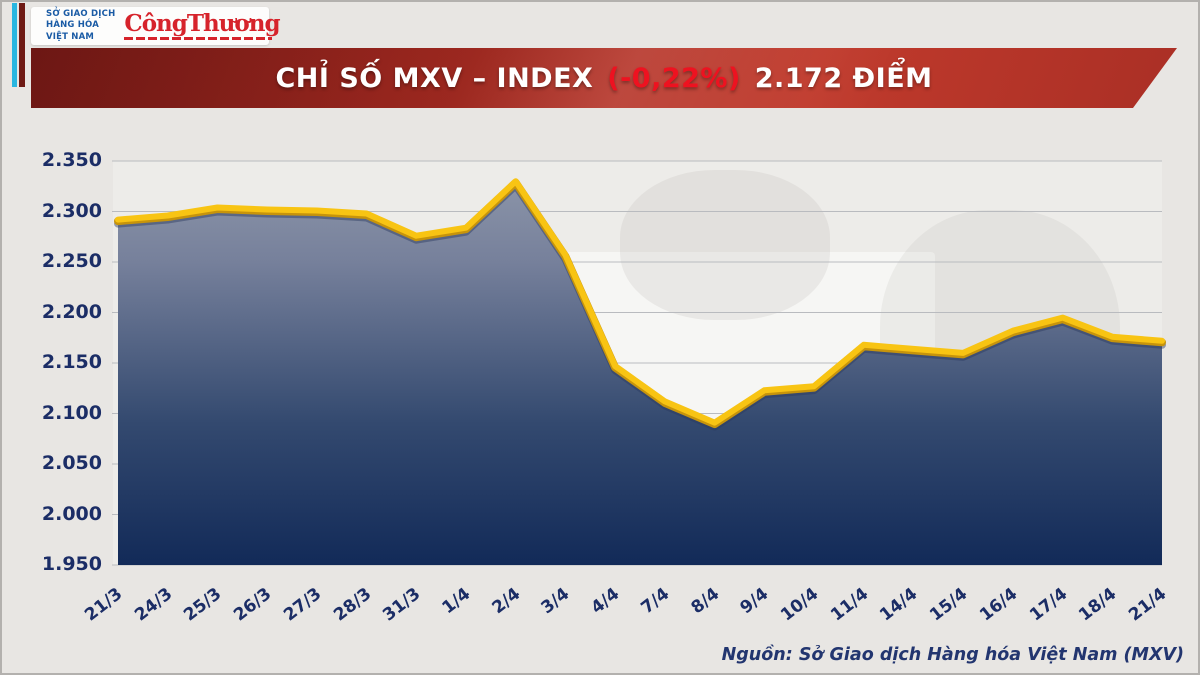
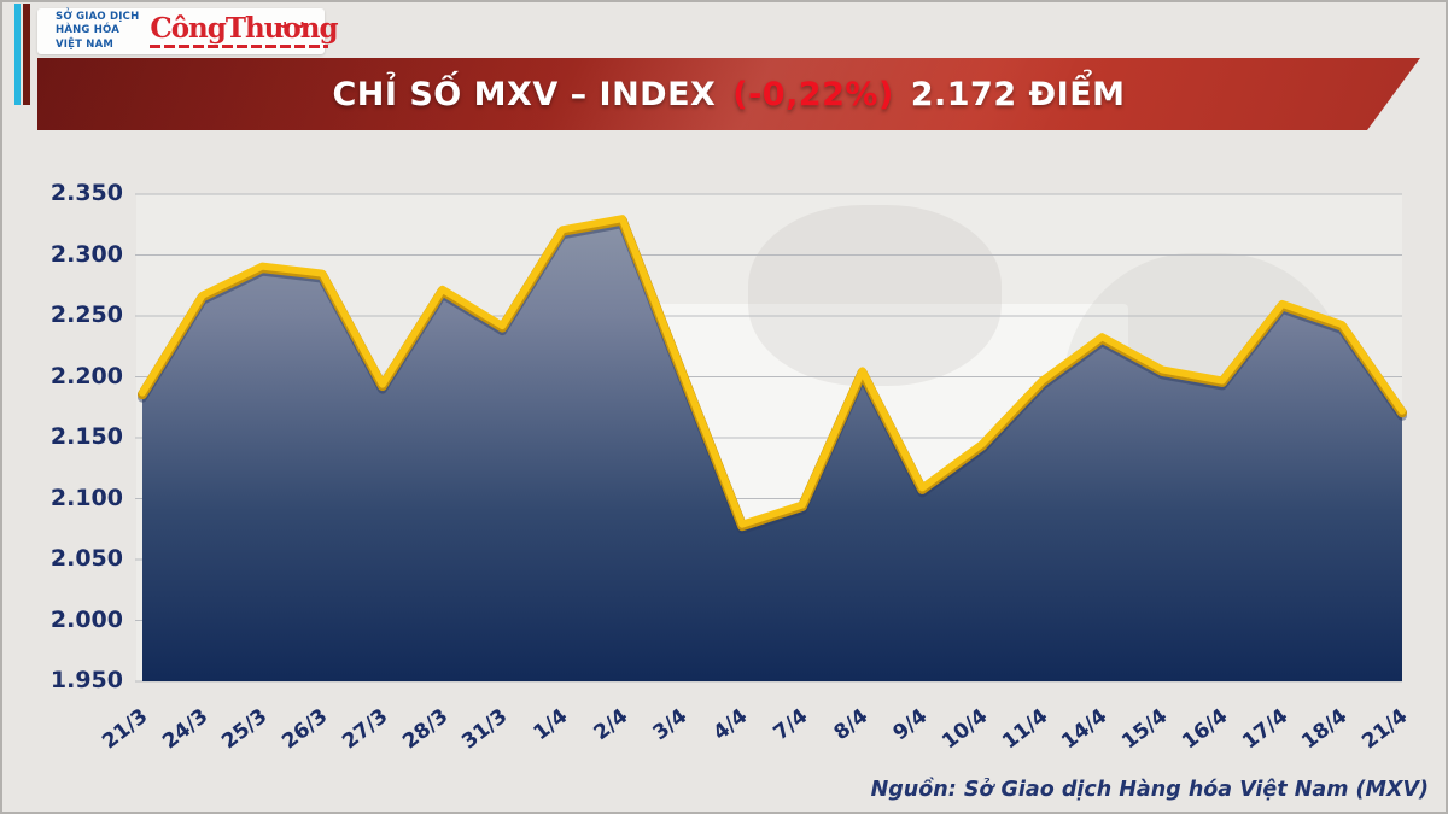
21/3: 2.292 -> 2.187
24/3: 2.296 -> 2.267
25/3: 2.304 -> 2.291
26/3: 2.302 -> 2.285
27/3: 2.301 -> 2.194
28/3: 2.298 -> 2.272
31/3: 2.276 -> 2.242
1/4: 2.284 -> 2.321
3/4: 2.257 -> 2.204
4/4: 2.147 -> 2.079
7/4: 2.112 -> 2.095
8/4: 2.091 -> 2.205
9/4: 2.123 -> 2.109
10/4: 2.127 -> 2.145
11/4: 2.168 -> 2.197
14/4: 2.164 -> 2.233
15/4: 2.160 -> 2.206
16/4: 2.182 -> 2.197
17/4: 2.195 -> 2.260
18/4: 2.176 -> 2.243
